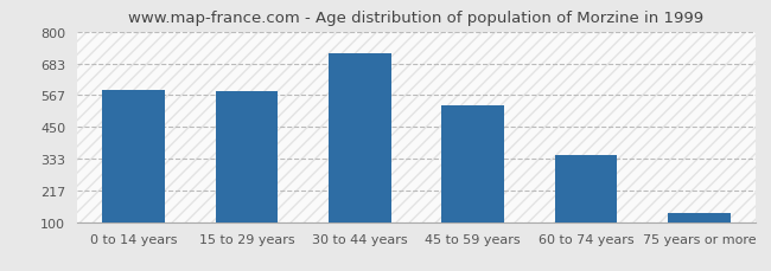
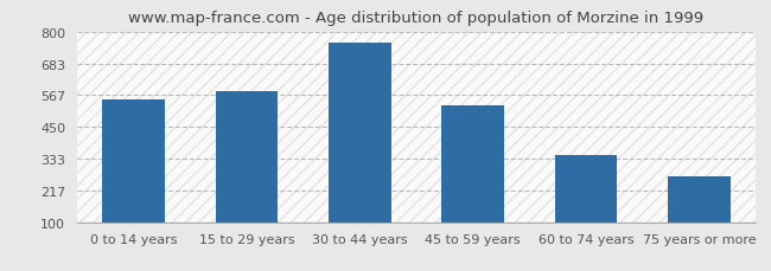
0 to 14 years: 586 -> 550
30 to 44 years: 720 -> 760
75 years or more: 133 -> 270
